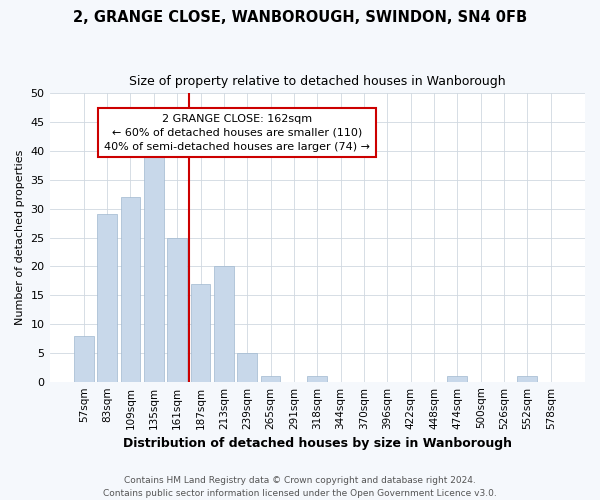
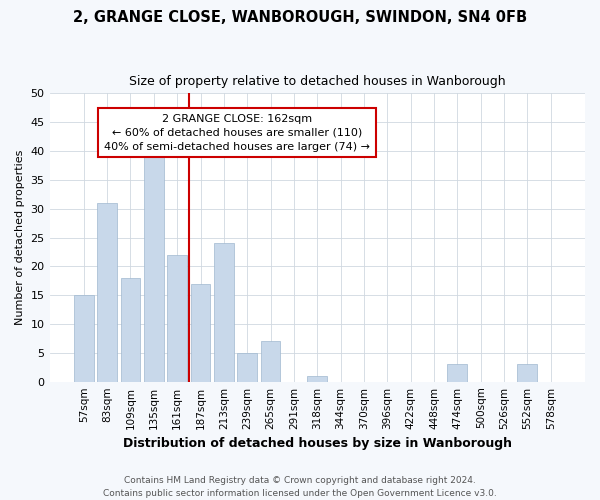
57sqm: 8 -> 15
83sqm: 29 -> 31
109sqm: 32 -> 18
161sqm: 25 -> 22
213sqm: 20 -> 24
265sqm: 1 -> 7
474sqm: 1 -> 3
552sqm: 1 -> 3
